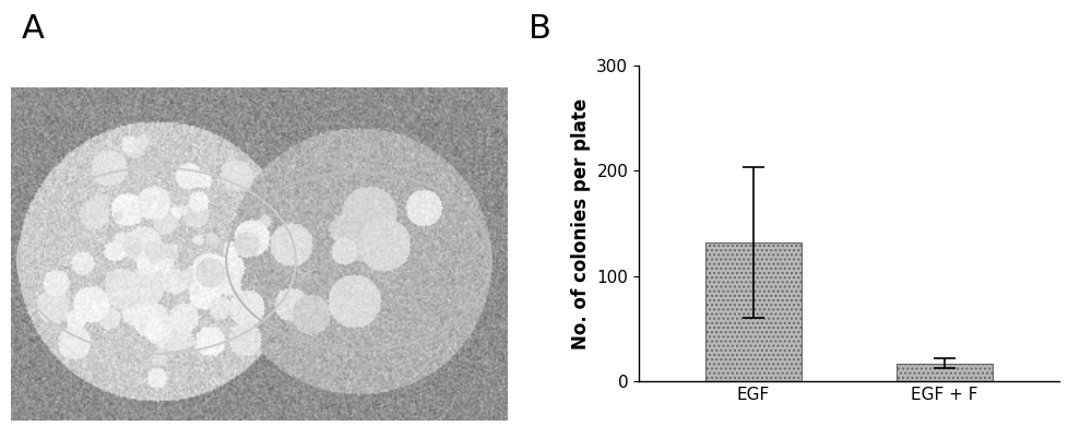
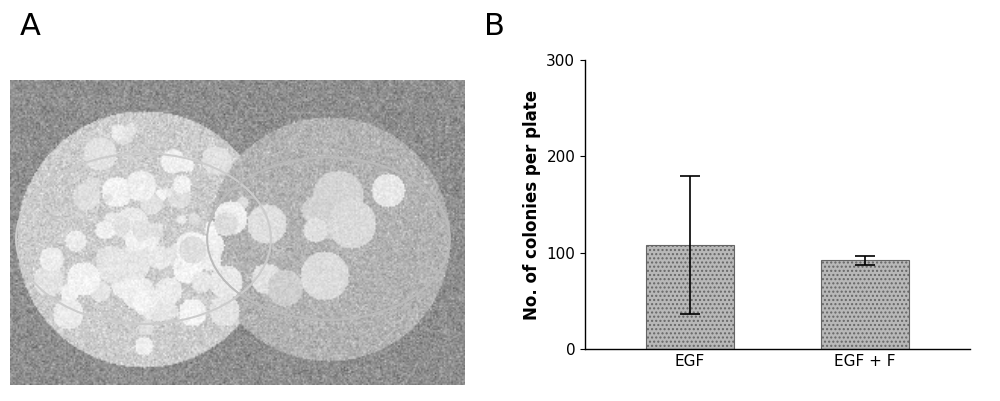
EGF: 132 -> 108
EGF + F: 17 -> 92
